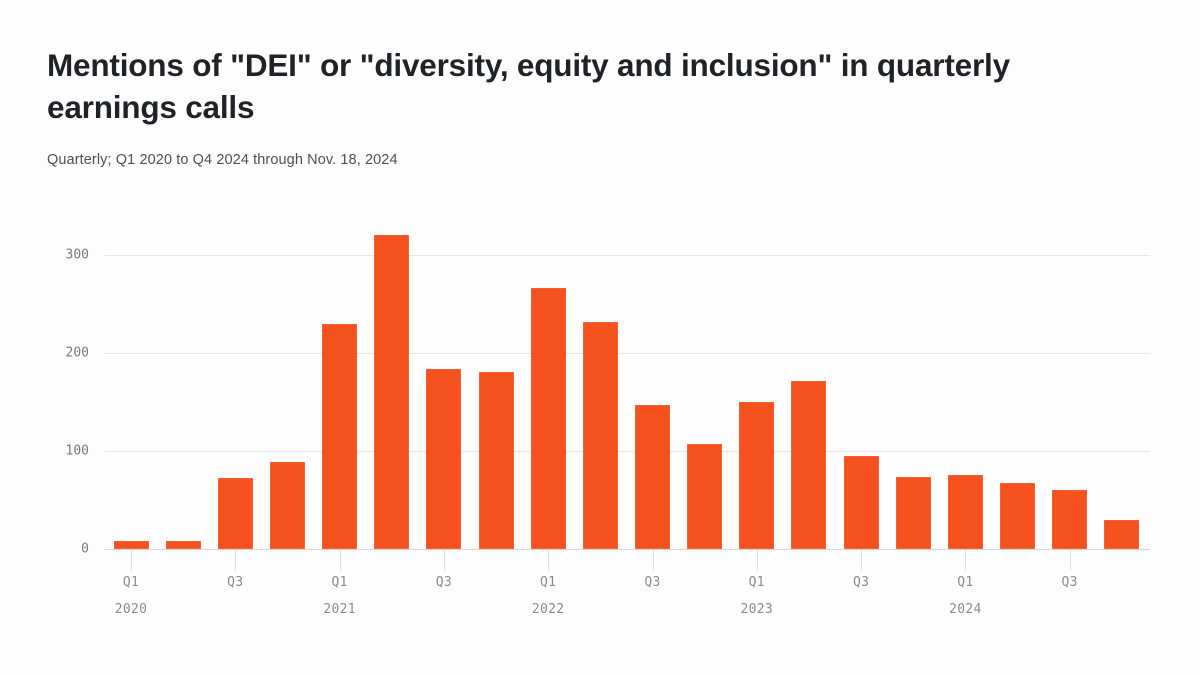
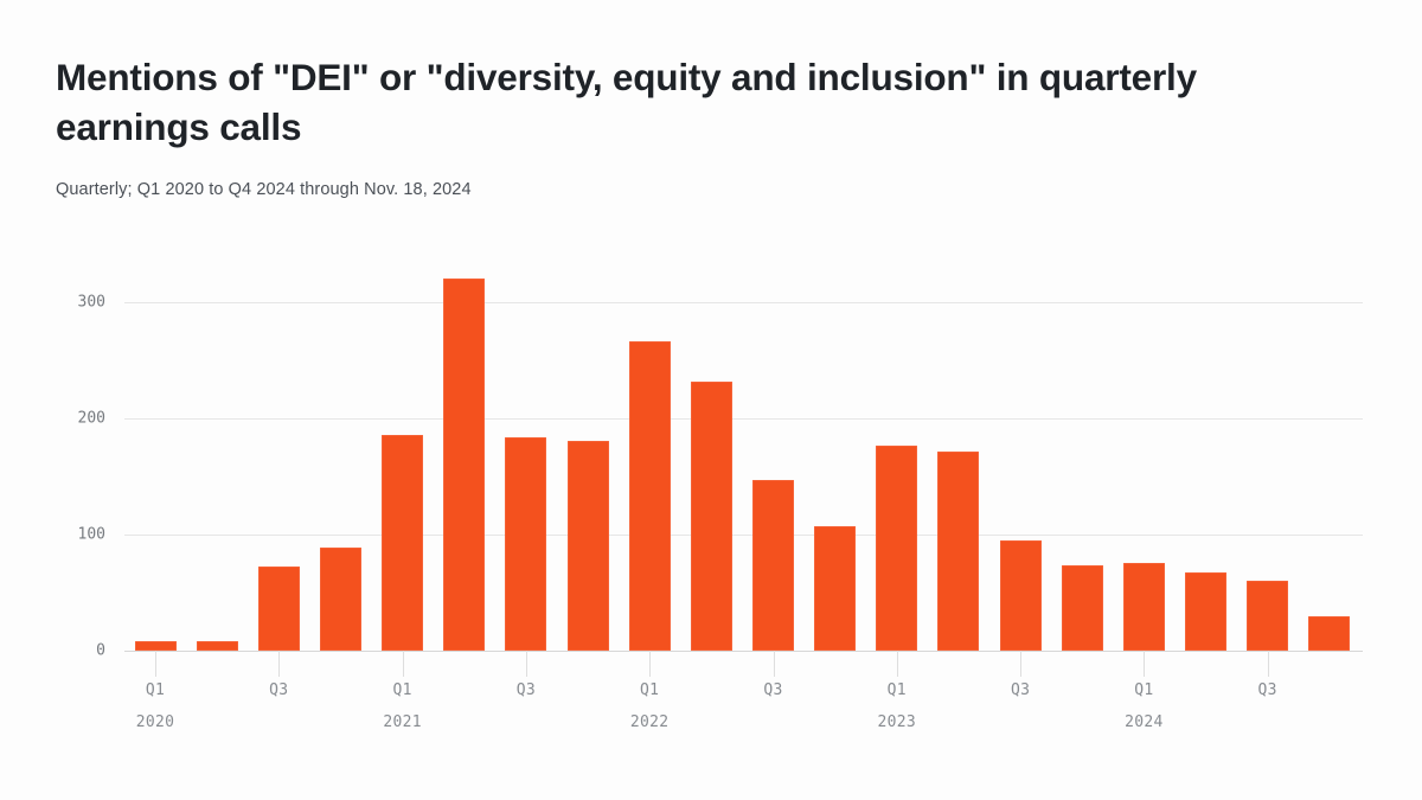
Q1 2021: 230 -> 190
Q1 2023: 150 -> 180
